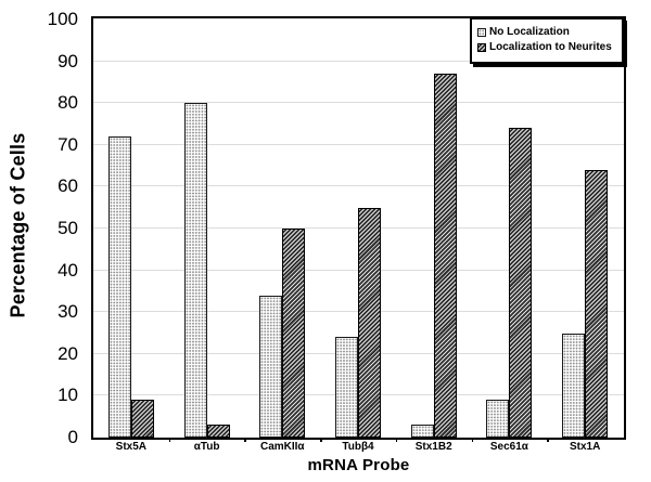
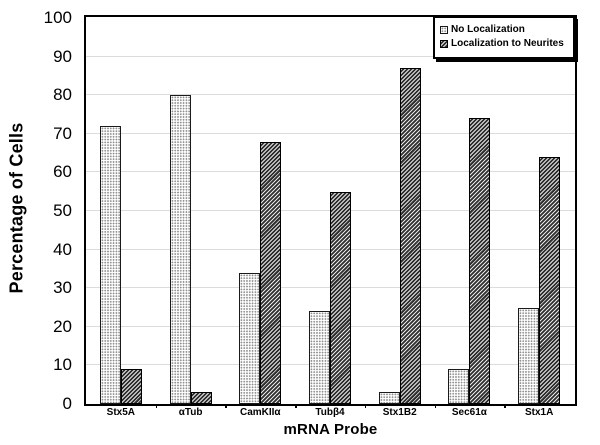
Localization to Neurites/CamKIIα: 50 -> 68
